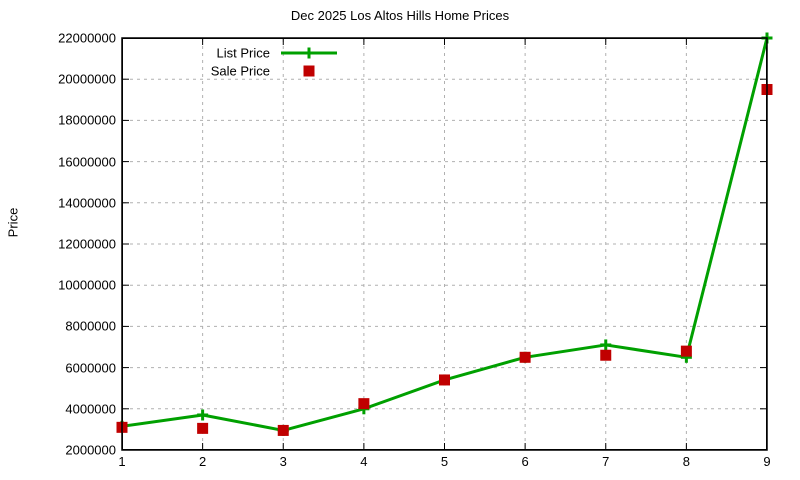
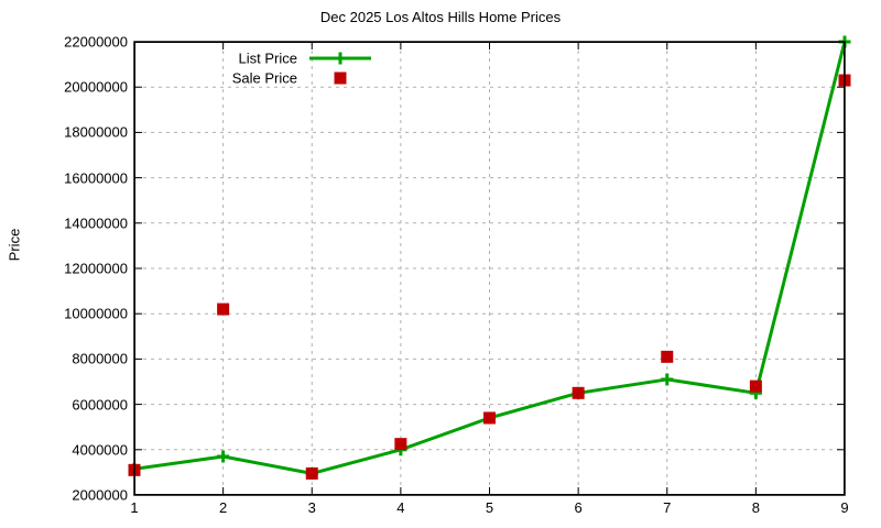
Sale Price/2: 3000000 -> 10200000
Sale Price/7: 6600000 -> 8100000
Sale Price/9: 19500000 -> 20300000
